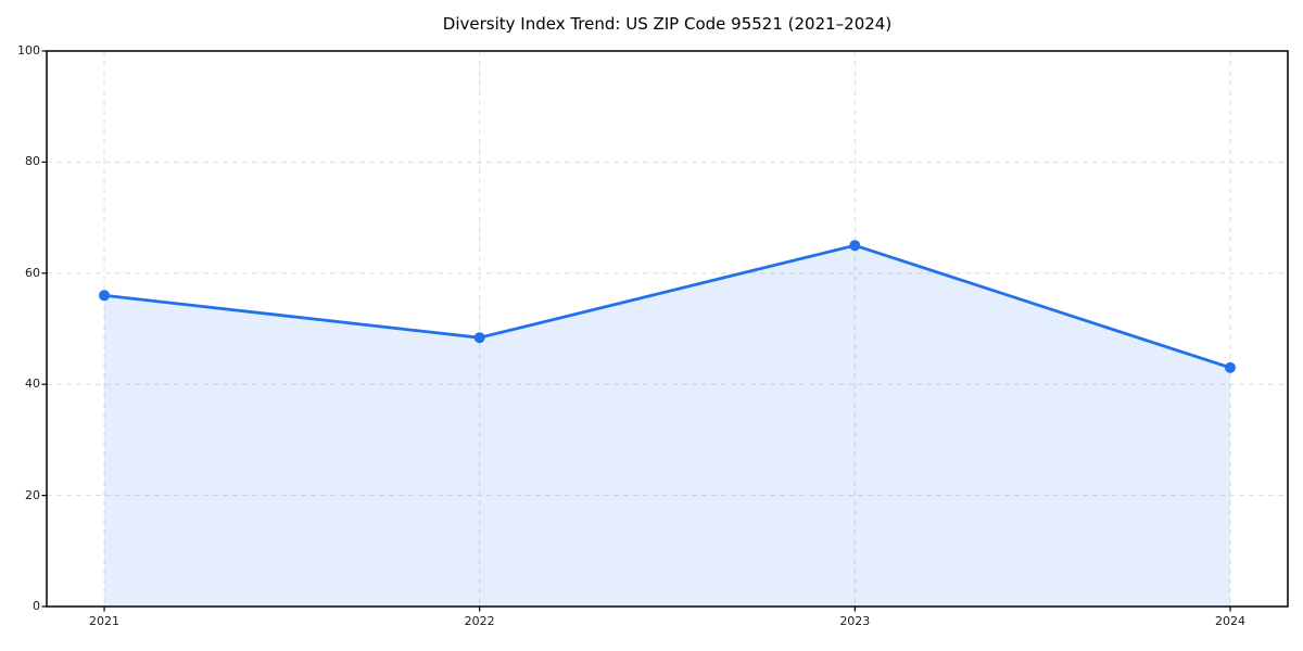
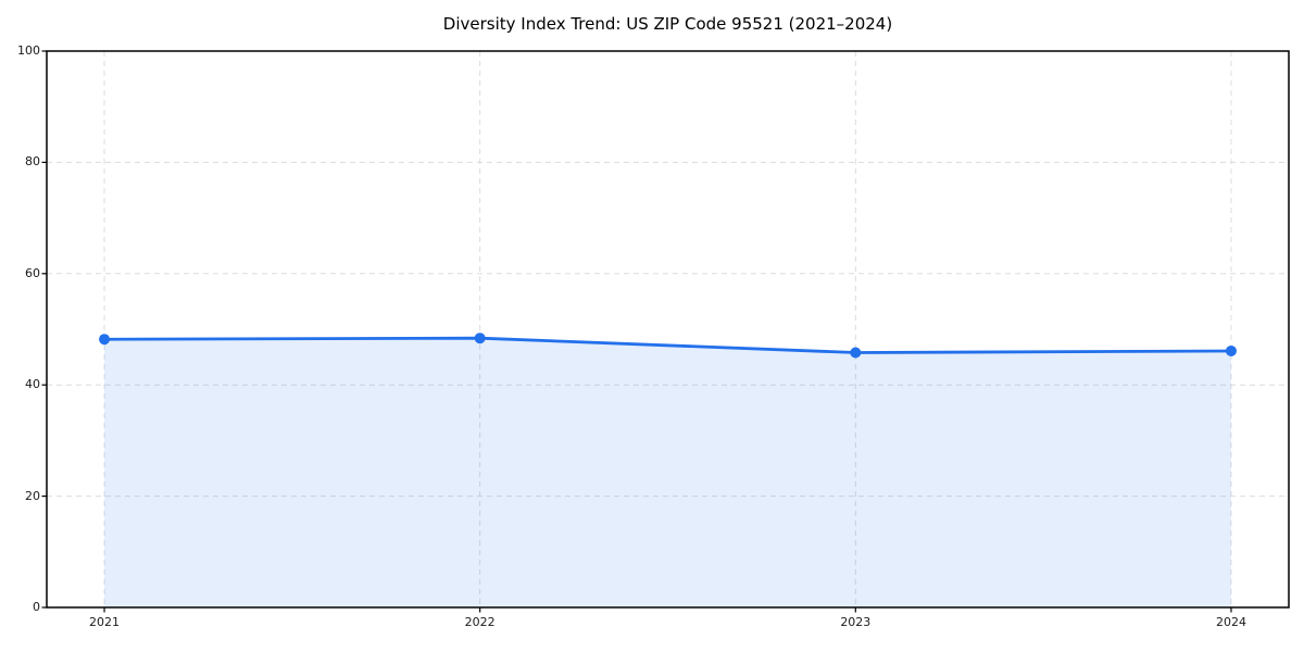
2021: 56 -> 48
2023: 65 -> 46
2024: 43 -> 46
